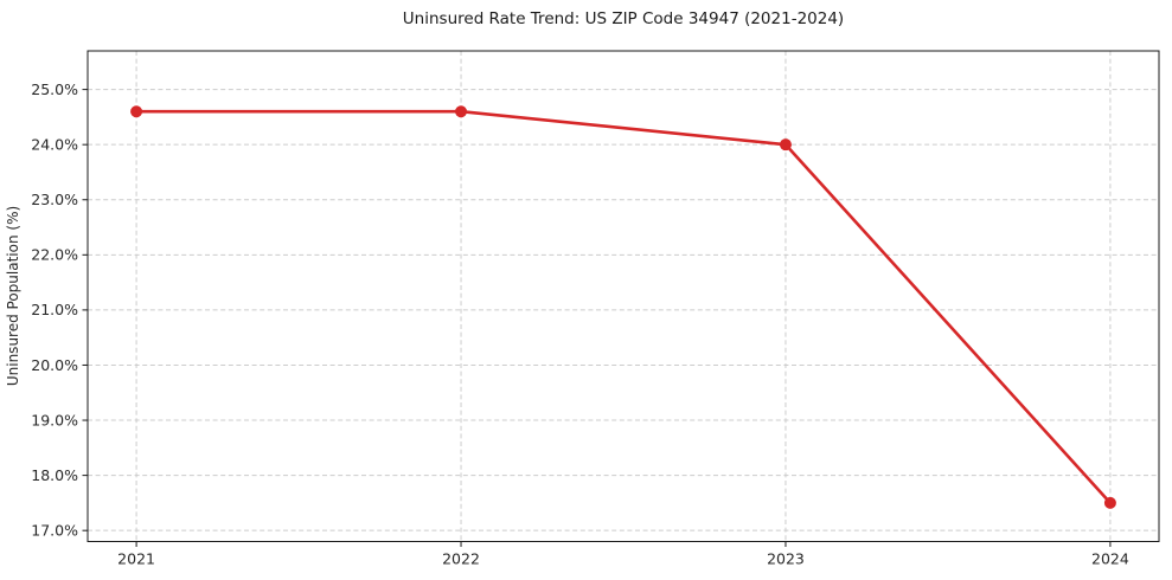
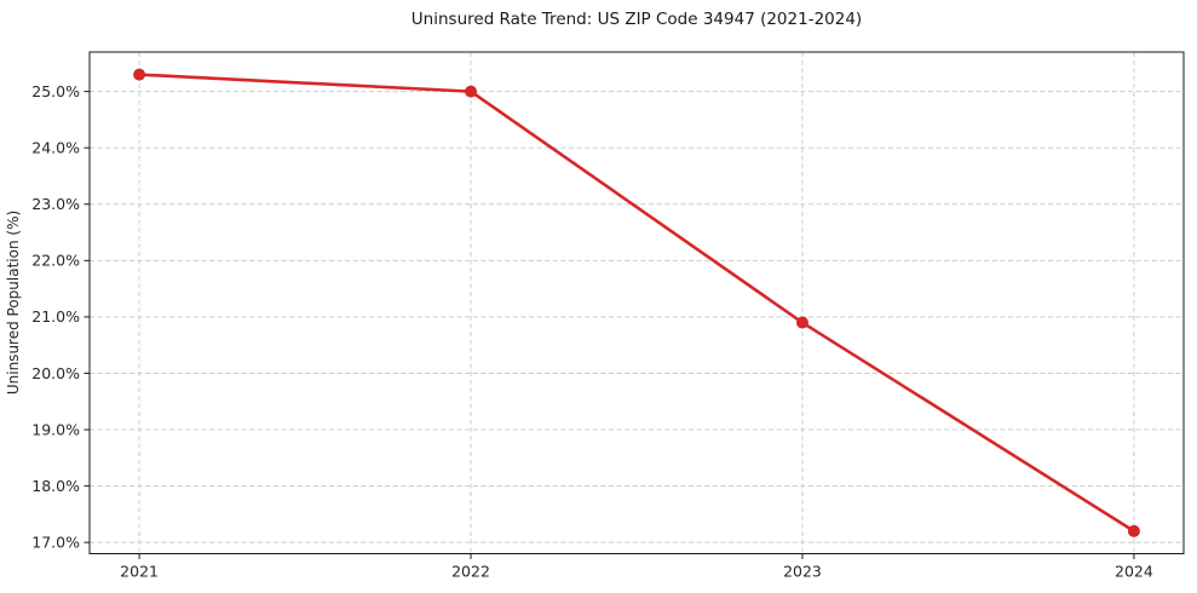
2021: 24.6% -> 25.3%
2022: 24.6% -> 25.0%
2023: 24.0% -> 20.9%
2024: 17.5% -> 17.2%
